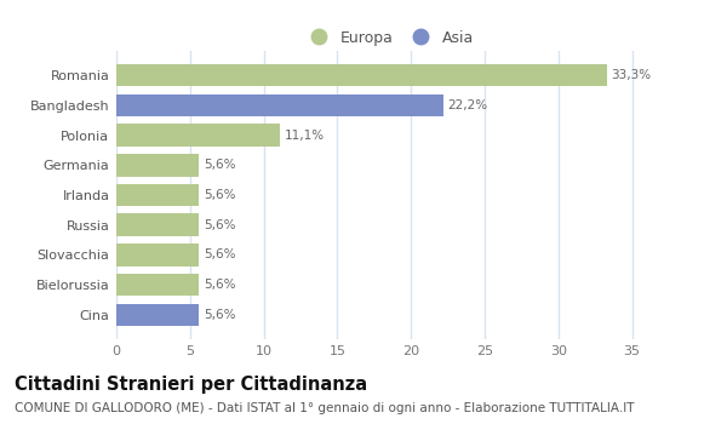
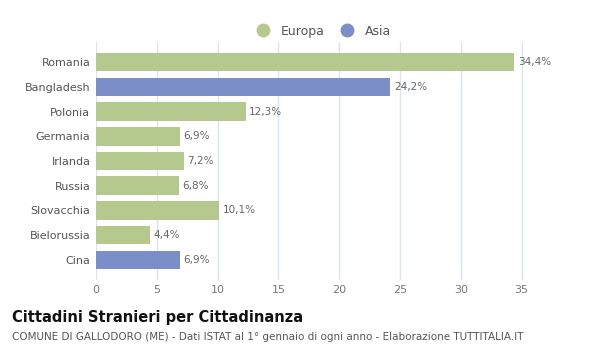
Romania: 33,3% -> 34,4%
Bangladesh: 22,2% -> 24,2%
Polonia: 11,1% -> 12,3%
Germania: 5,6% -> 6,9%
Irlanda: 5,6% -> 7,2%
Russia: 5,6% -> 6,8%
Slovacchia: 5,6% -> 10,1%
Bielorussia: 5,6% -> 4,4%
Cina: 5,6% -> 6,9%
